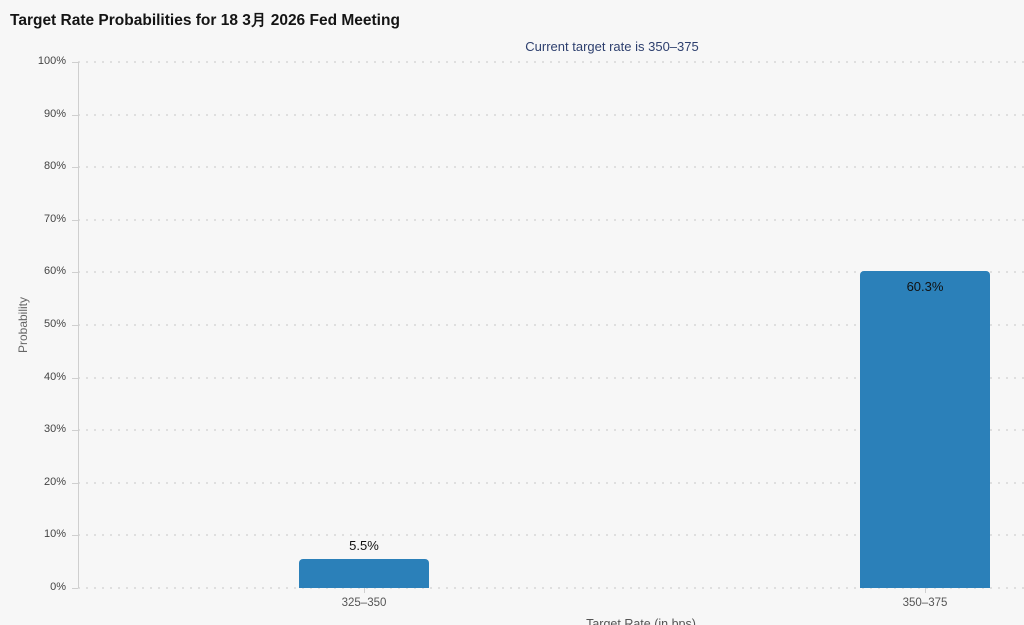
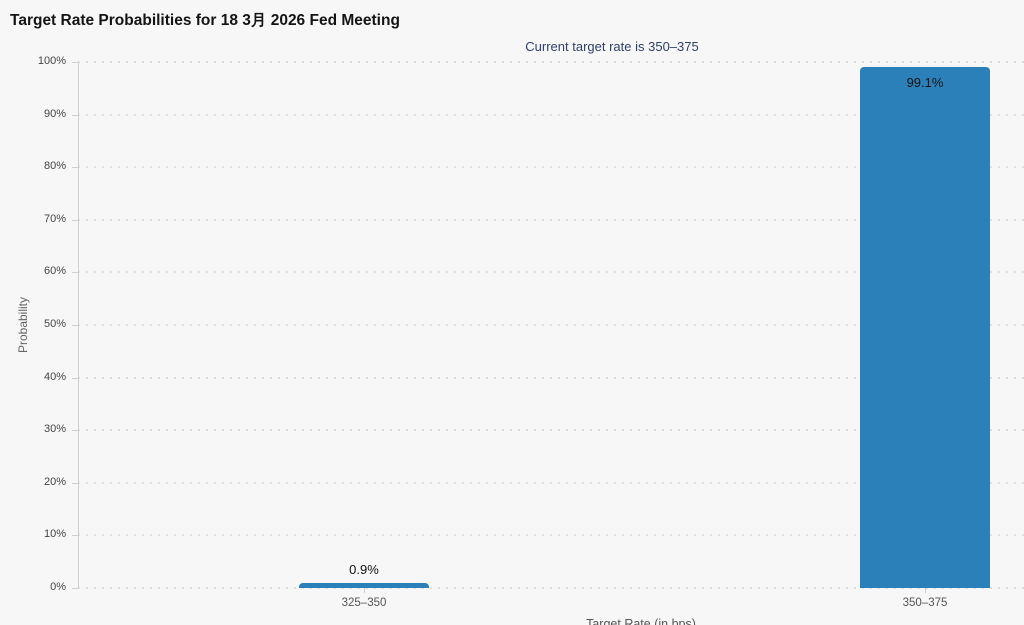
325–350: 5.5% -> 0.9%
350–375: 60.3% -> 99.1%
